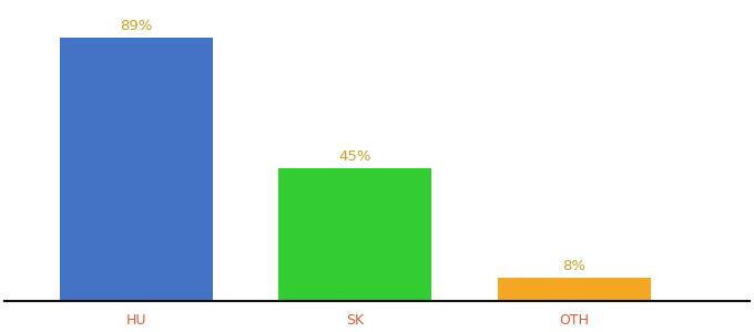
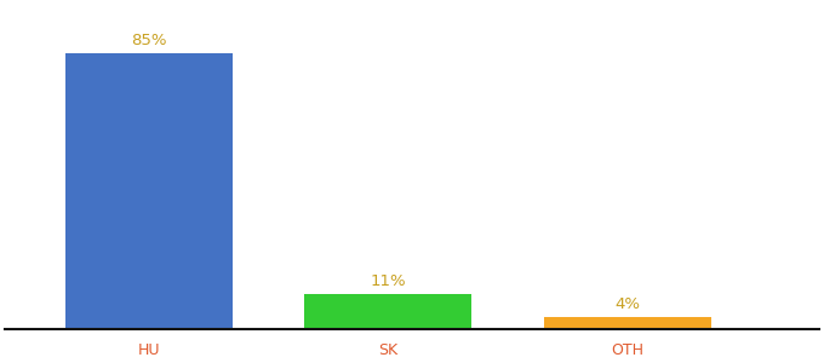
HU: 89% -> 85%
SK: 45% -> 11%
OTH: 8% -> 4%
